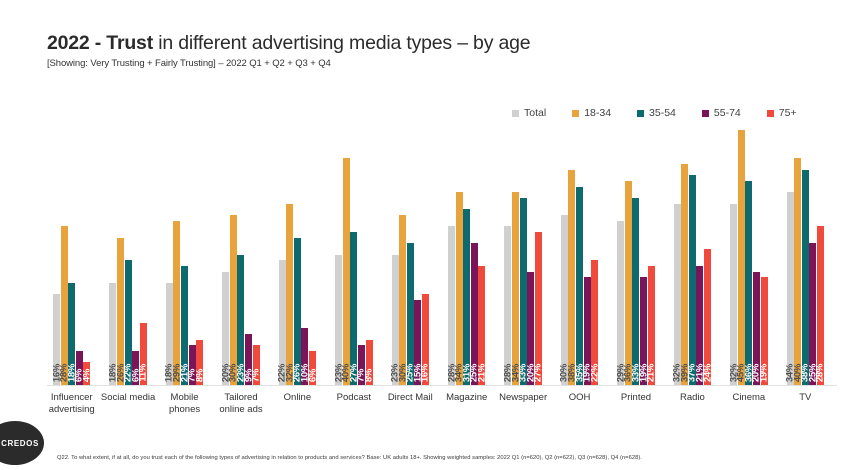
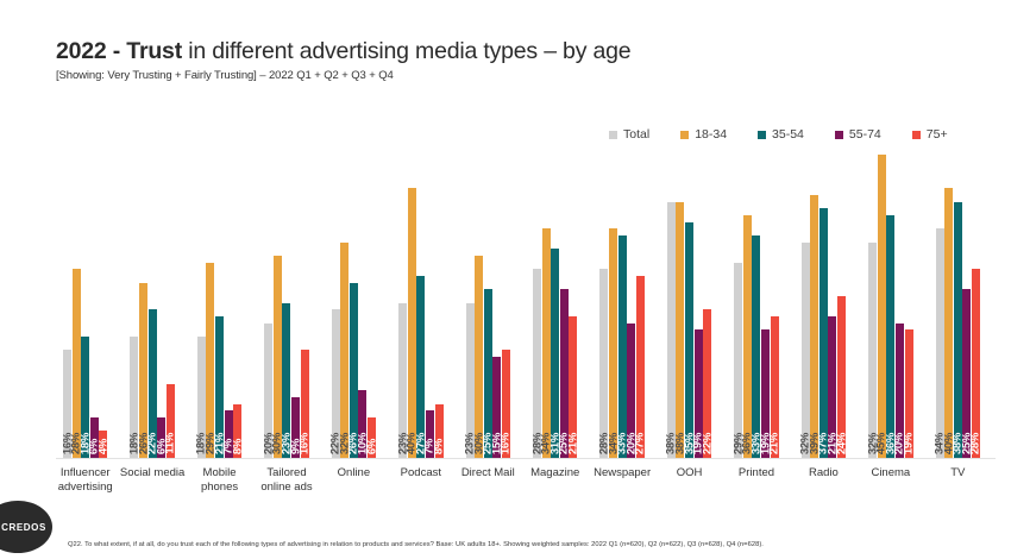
75+/Tailored online ads: 7% -> 16%
Total/OOH: 30% -> 38%
